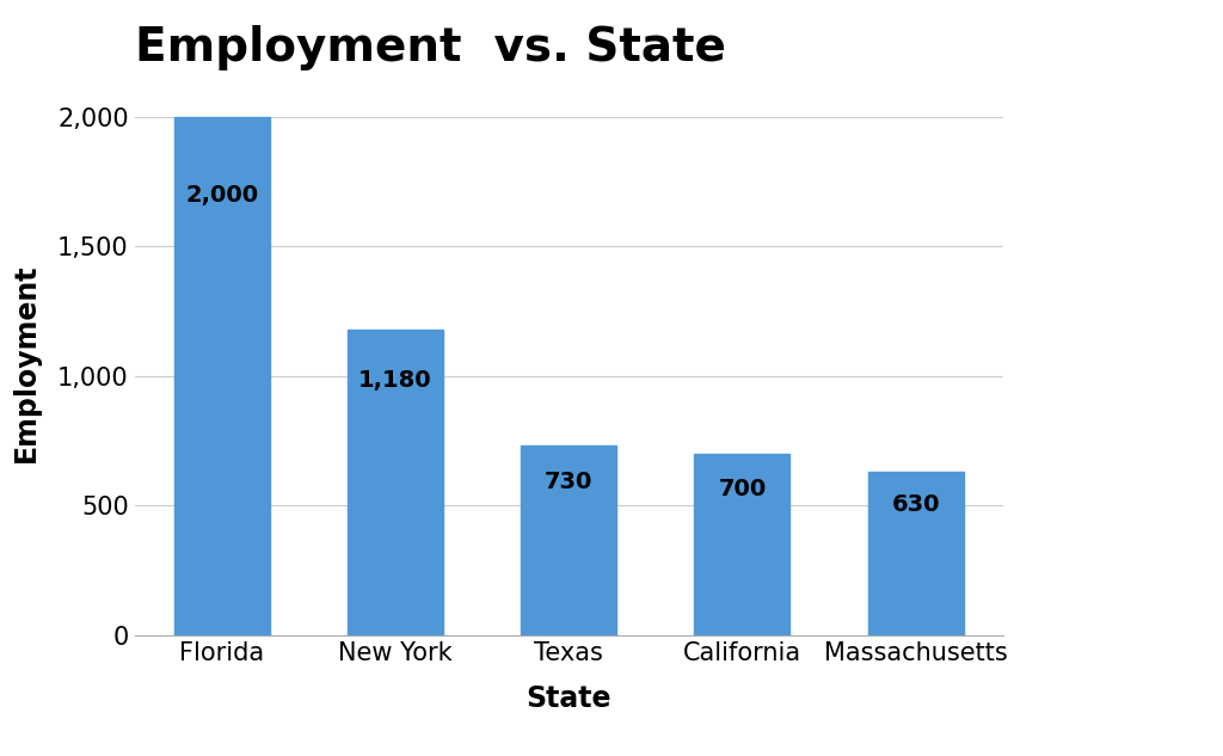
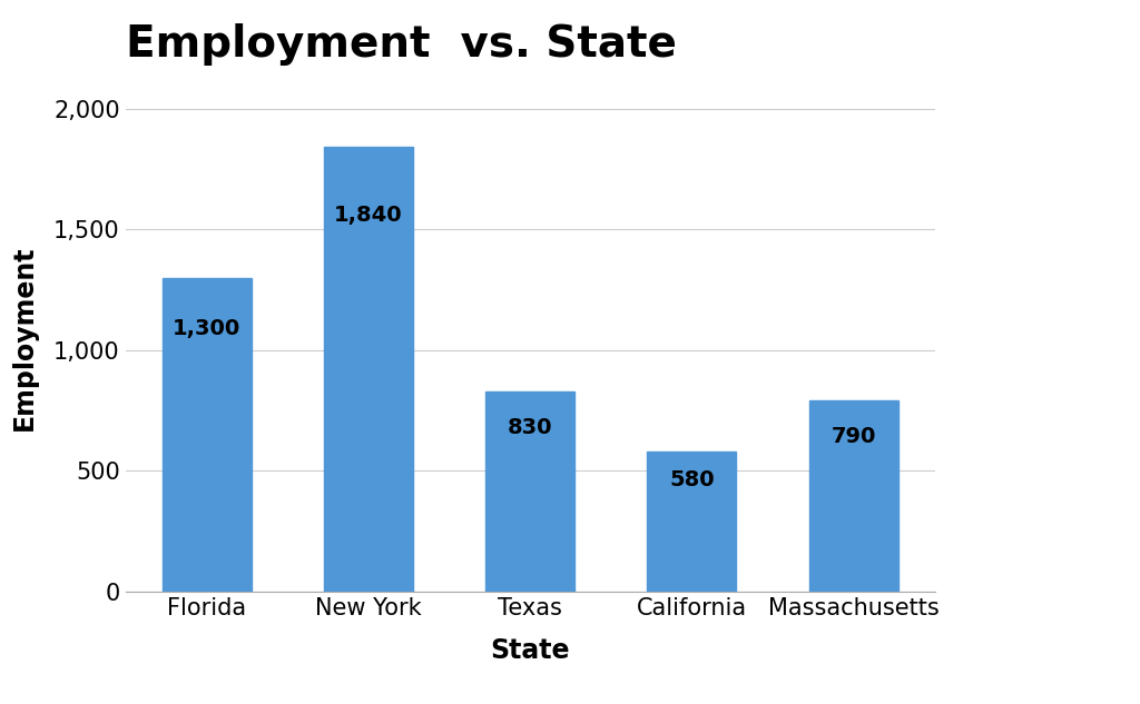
Florida: 2,000 -> 1,300
New York: 1,180 -> 1,840
Texas: 730 -> 830
California: 700 -> 580
Massachusetts: 630 -> 790
